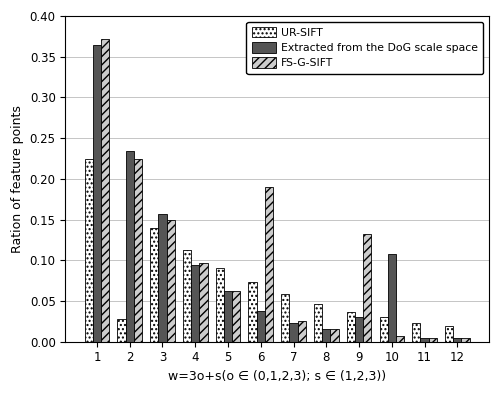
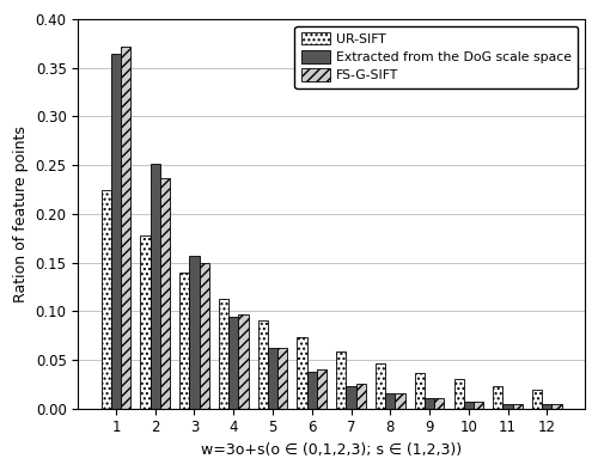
UR-SIFT/2: 0.028 -> 0.178
Extracted from the DoG scale space/2: 0.234 -> 0.252
FS-G-SIFT/2: 0.224 -> 0.237
FS-G-SIFT/6: 0.190 -> 0.040
Extracted from the DoG scale space/9: 0.030 -> 0.010
FS-G-SIFT/9: 0.132 -> 0.011
Extracted from the DoG scale space/10: 0.108 -> 0.007
